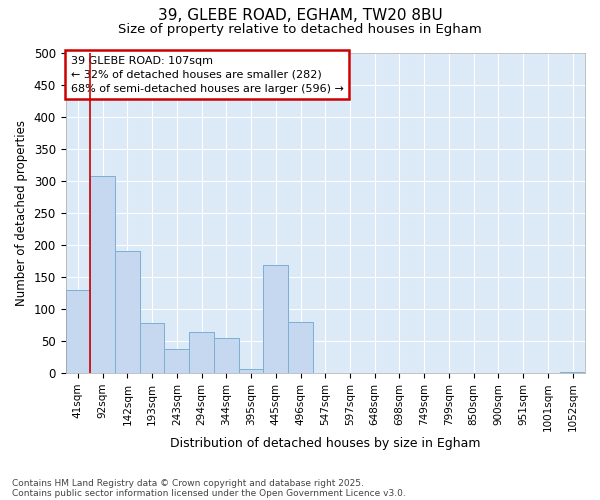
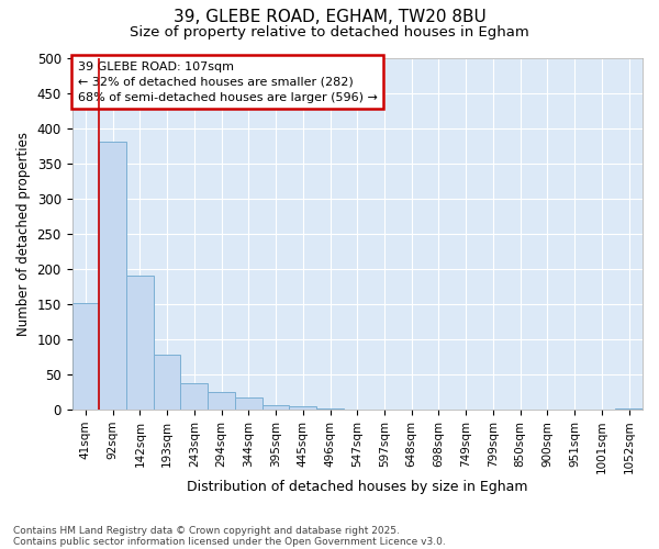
41sqm: 130 -> 152
92sqm: 308 -> 380
294sqm: 64 -> 25
344sqm: 54 -> 17
445sqm: 168 -> 5
496sqm: 80 -> 2
